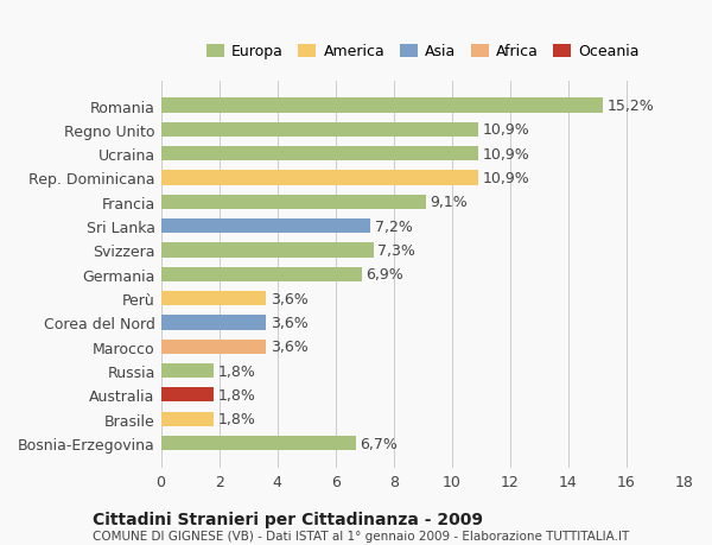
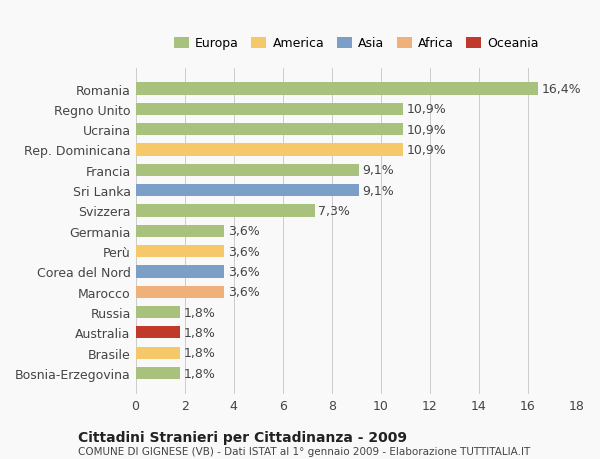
Romania: 15,2% -> 16,4%
Sri Lanka: 7,2% -> 9,1%
Germania: 6,9% -> 3,6%
Bosnia-Erzegovina: 6,7% -> 1,8%
